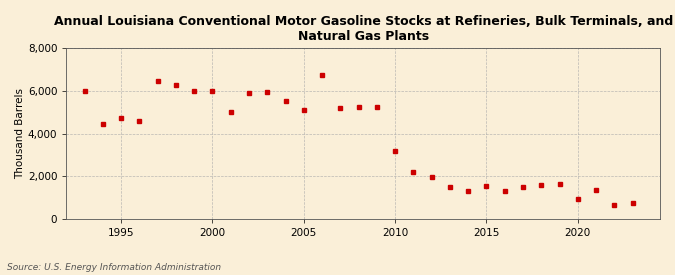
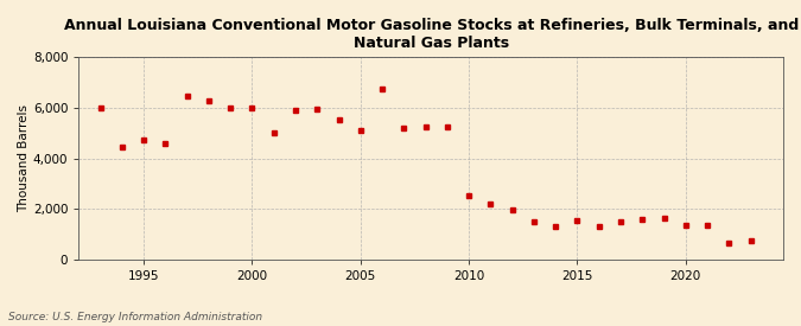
2010: 3,200 -> 2,550
2020: 950 -> 1,350
